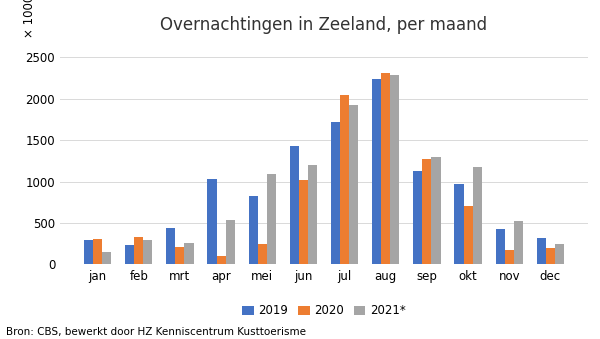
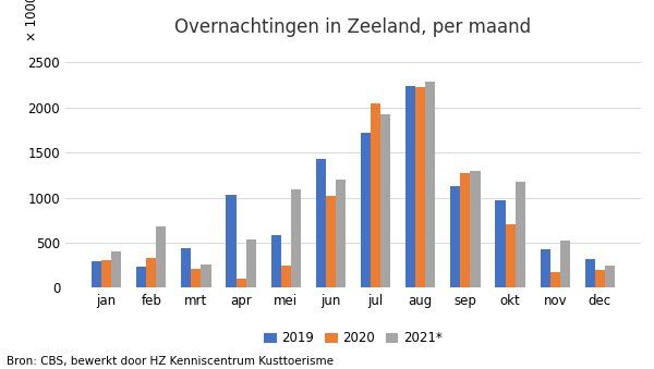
2021*/jan: 150 -> 400
2021*/feb: 290 -> 680
2019/mei: 830 -> 580
2020/aug: 2310 -> 2220
